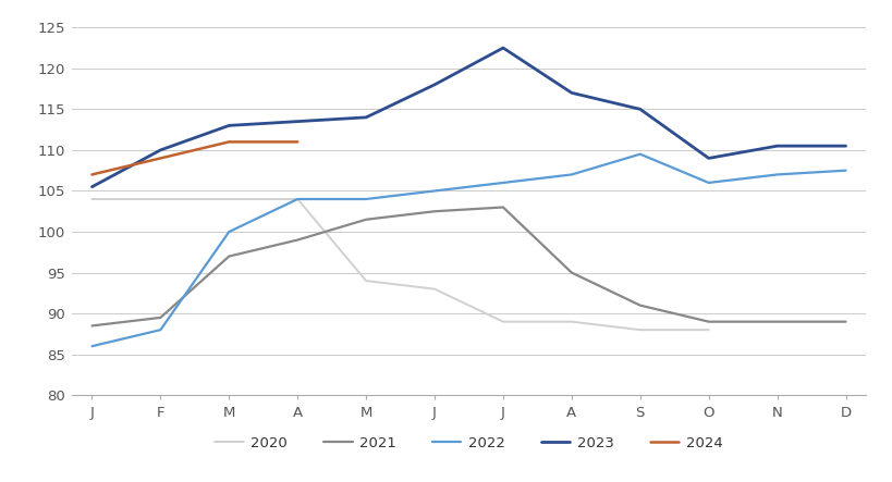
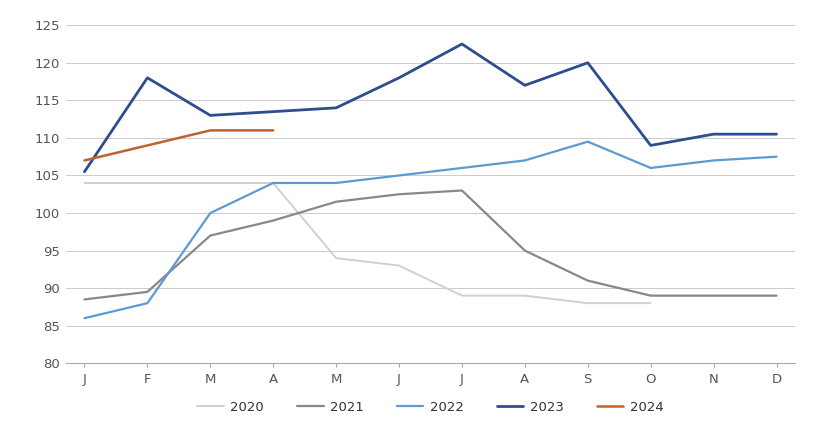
2023/F: 110.0 -> 118.0
2023/S: 115.0 -> 120.0
